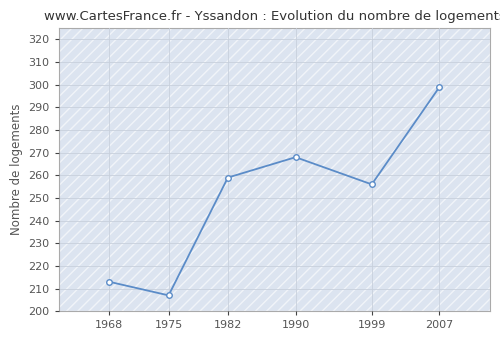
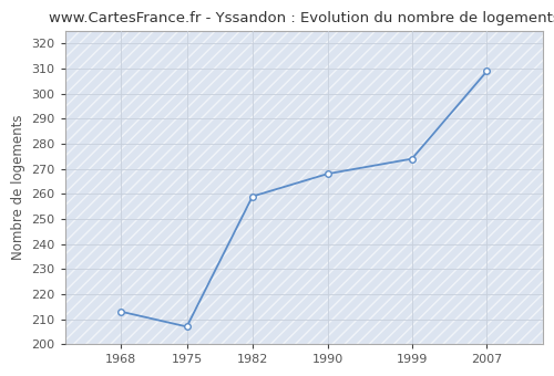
1999: 256 -> 274
2007: 299 -> 309
